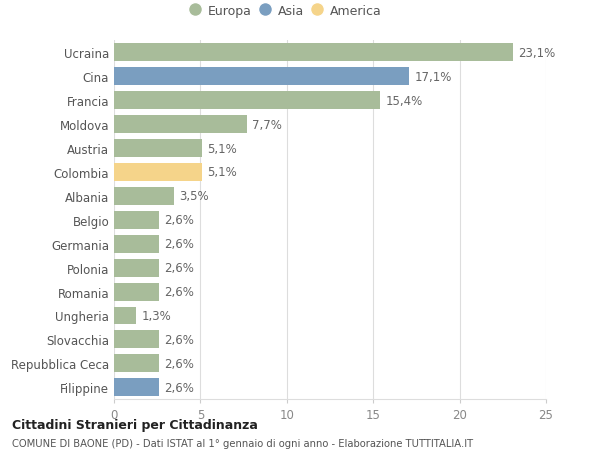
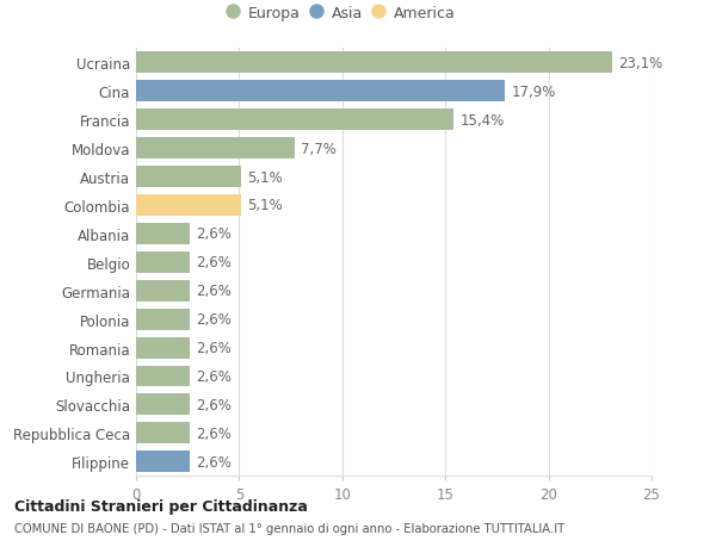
Cina: 17,1% -> 17,9%
Albania: 3,5% -> 2,6%
Ungheria: 1,3% -> 2,6%
